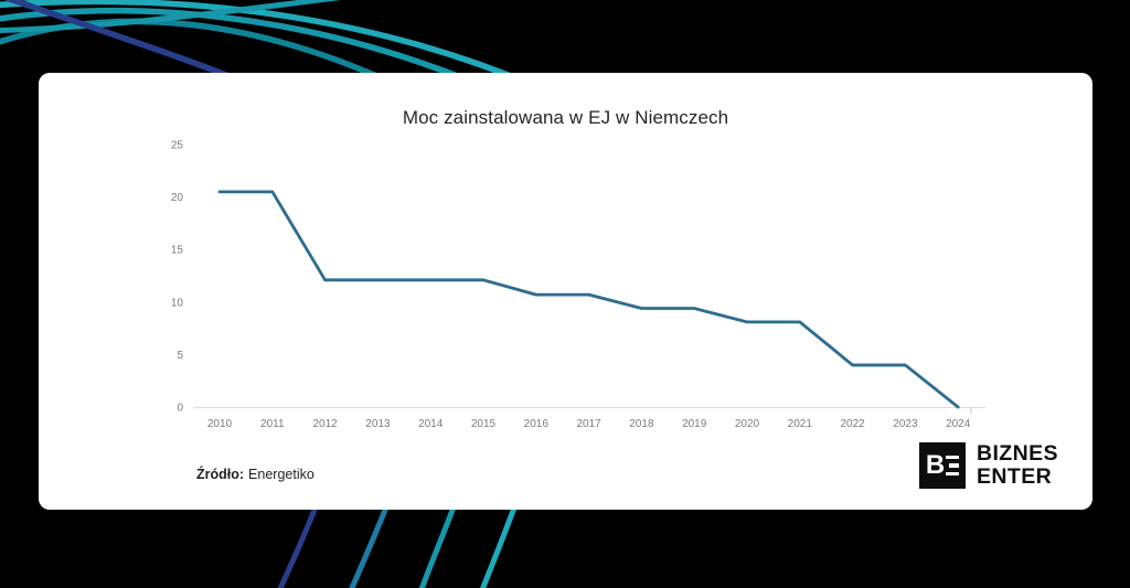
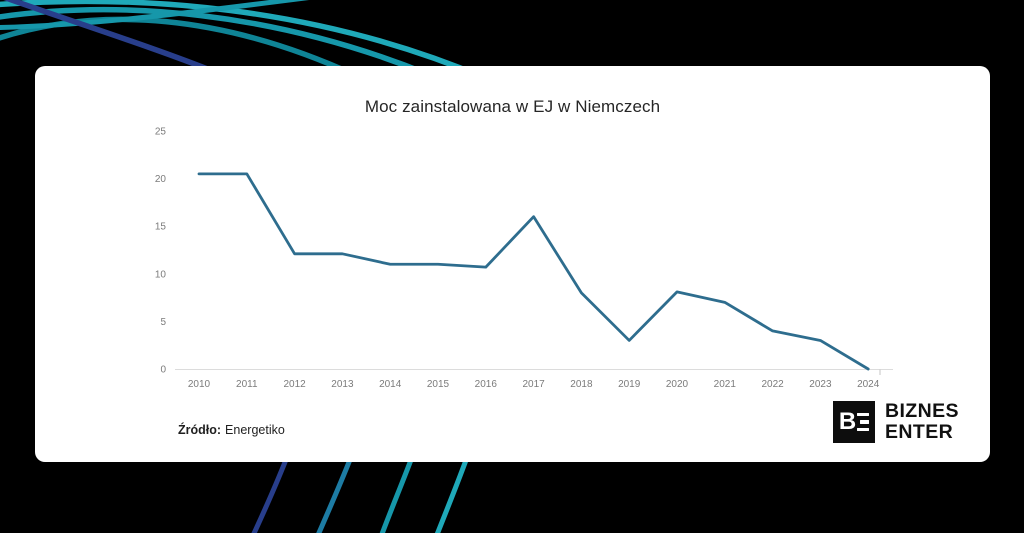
2014: 12 -> 11
2015: 12 -> 11
2017: 11 -> 16
2018: 9 -> 8
2019: 9 -> 3
2021: 8 -> 7
2023: 4 -> 3
